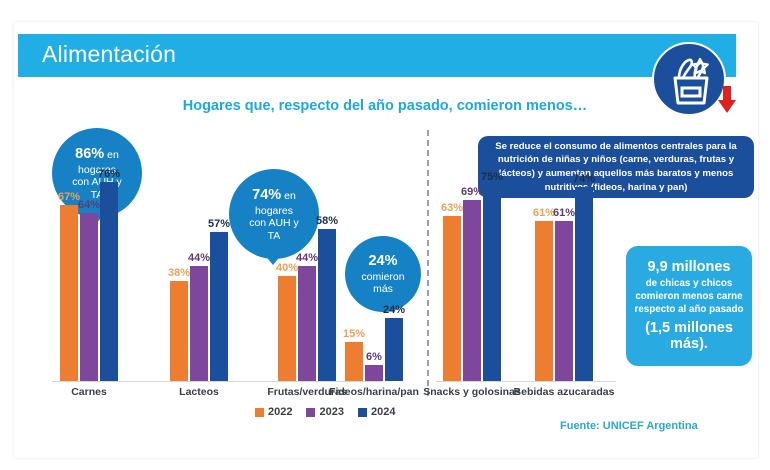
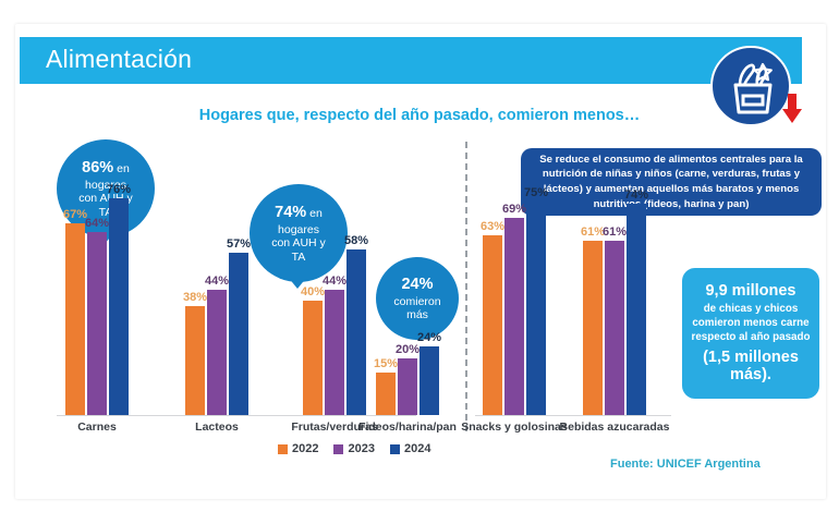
2023/Fideos/harina/pan: 6% -> 20%
